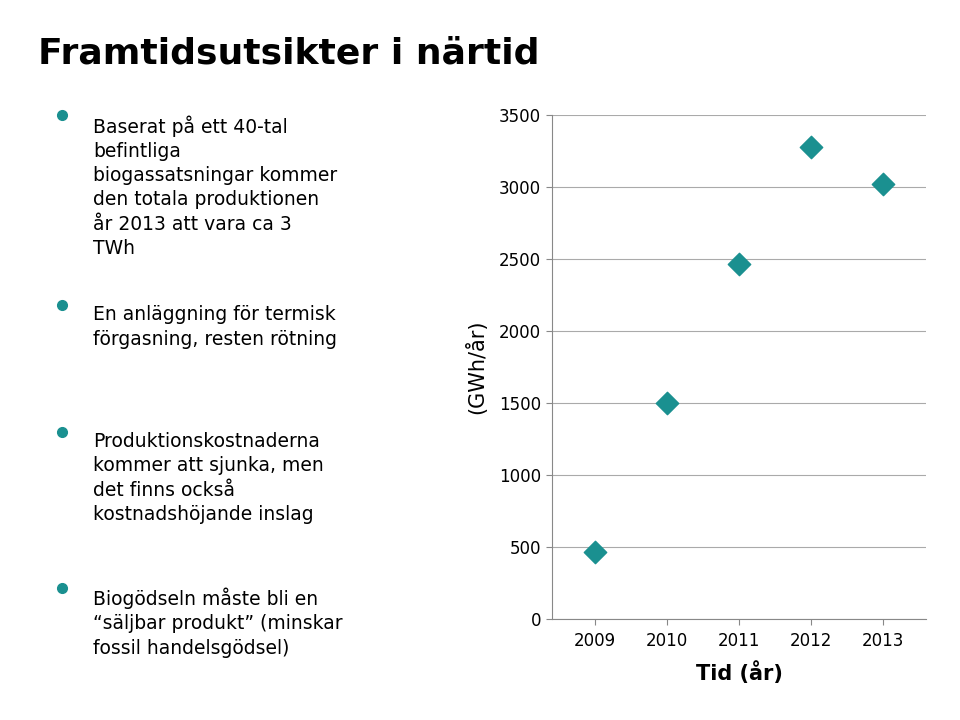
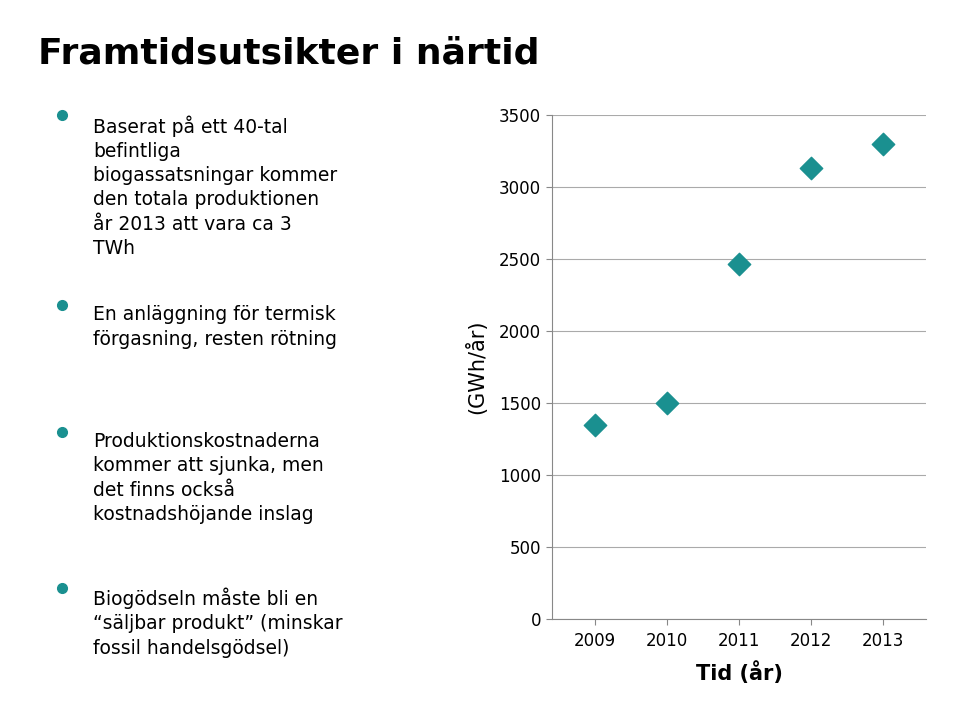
2009: 470 -> 1350
2012: 3280 -> 3130
2013: 3020 -> 3300
